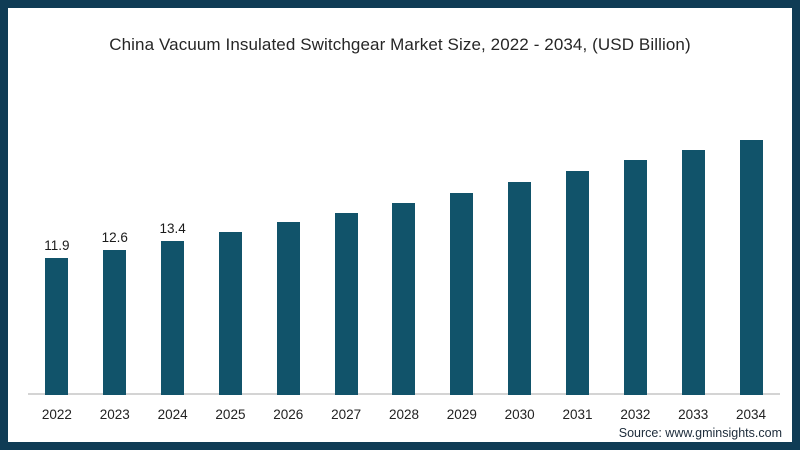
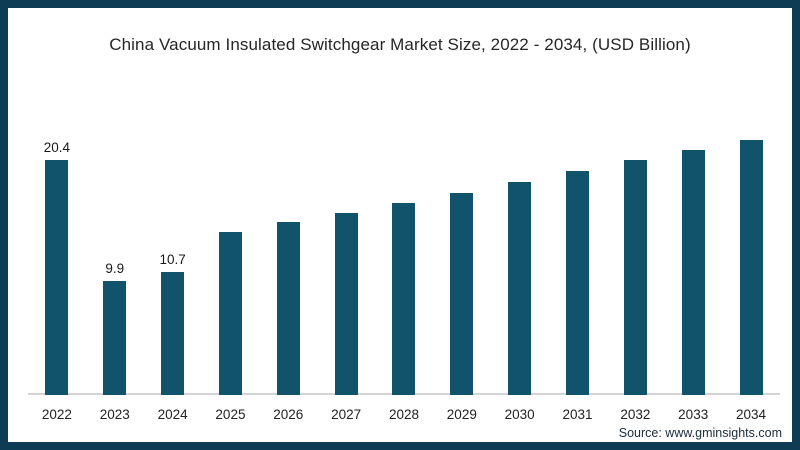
2022: 11.9 -> 20.4
2023: 12.6 -> 9.9
2024: 13.4 -> 10.7
